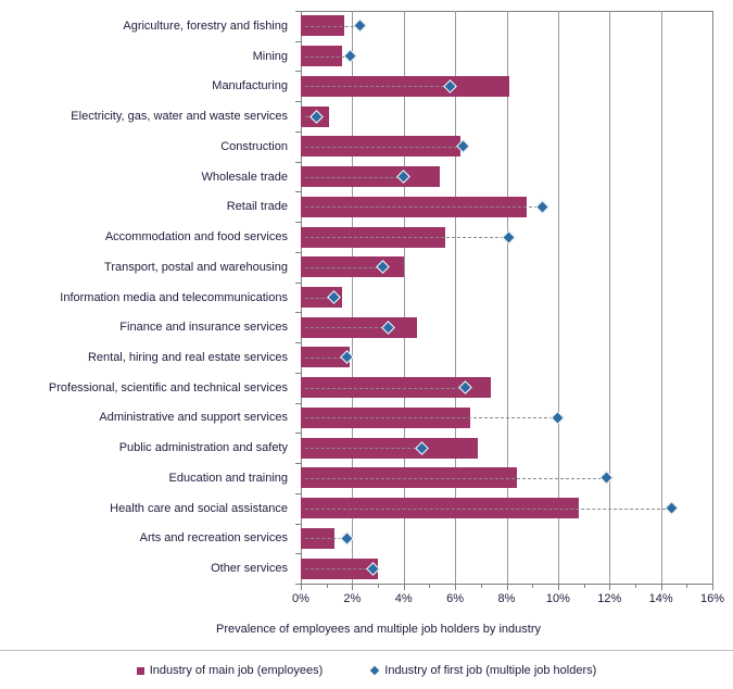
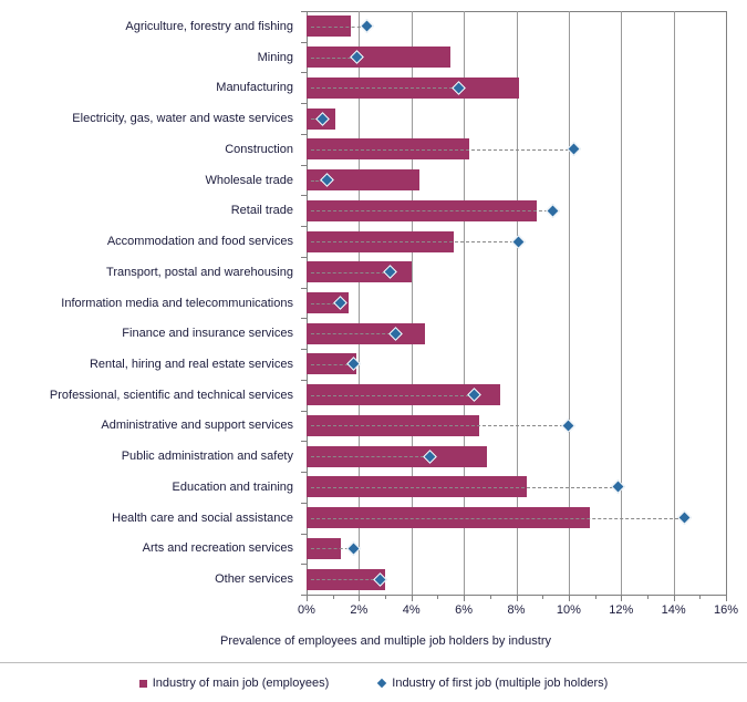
Industry of main job (employees)/Mining: 1.6% -> 5.5%
Industry of first job (multiple job holders)/Construction: 6.3% -> 10.2%
Industry of main job (employees)/Wholesale trade: 5.4% -> 4.3%
Industry of first job (multiple job holders)/Wholesale trade: 4.0% -> 0.8%
